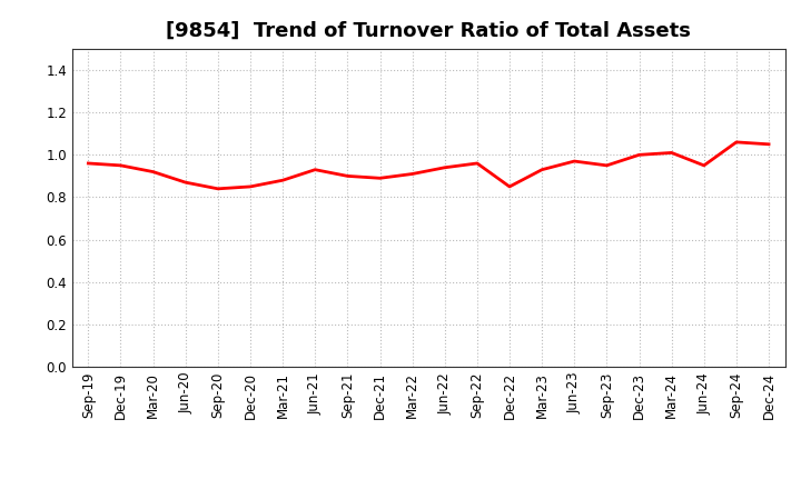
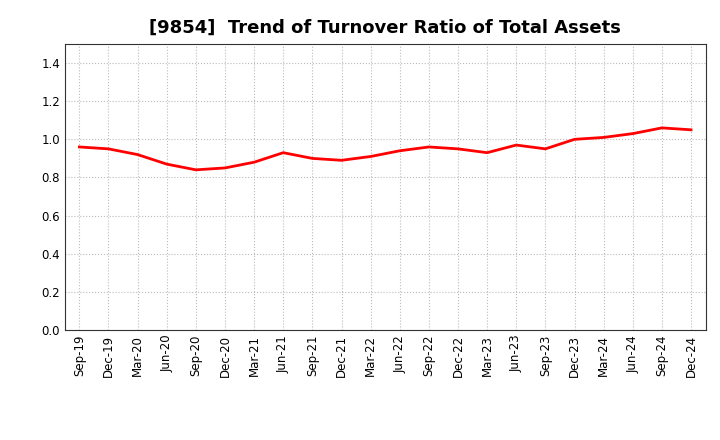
Dec-22: 0.85 -> 0.95
Jun-24: 0.95 -> 1.03
